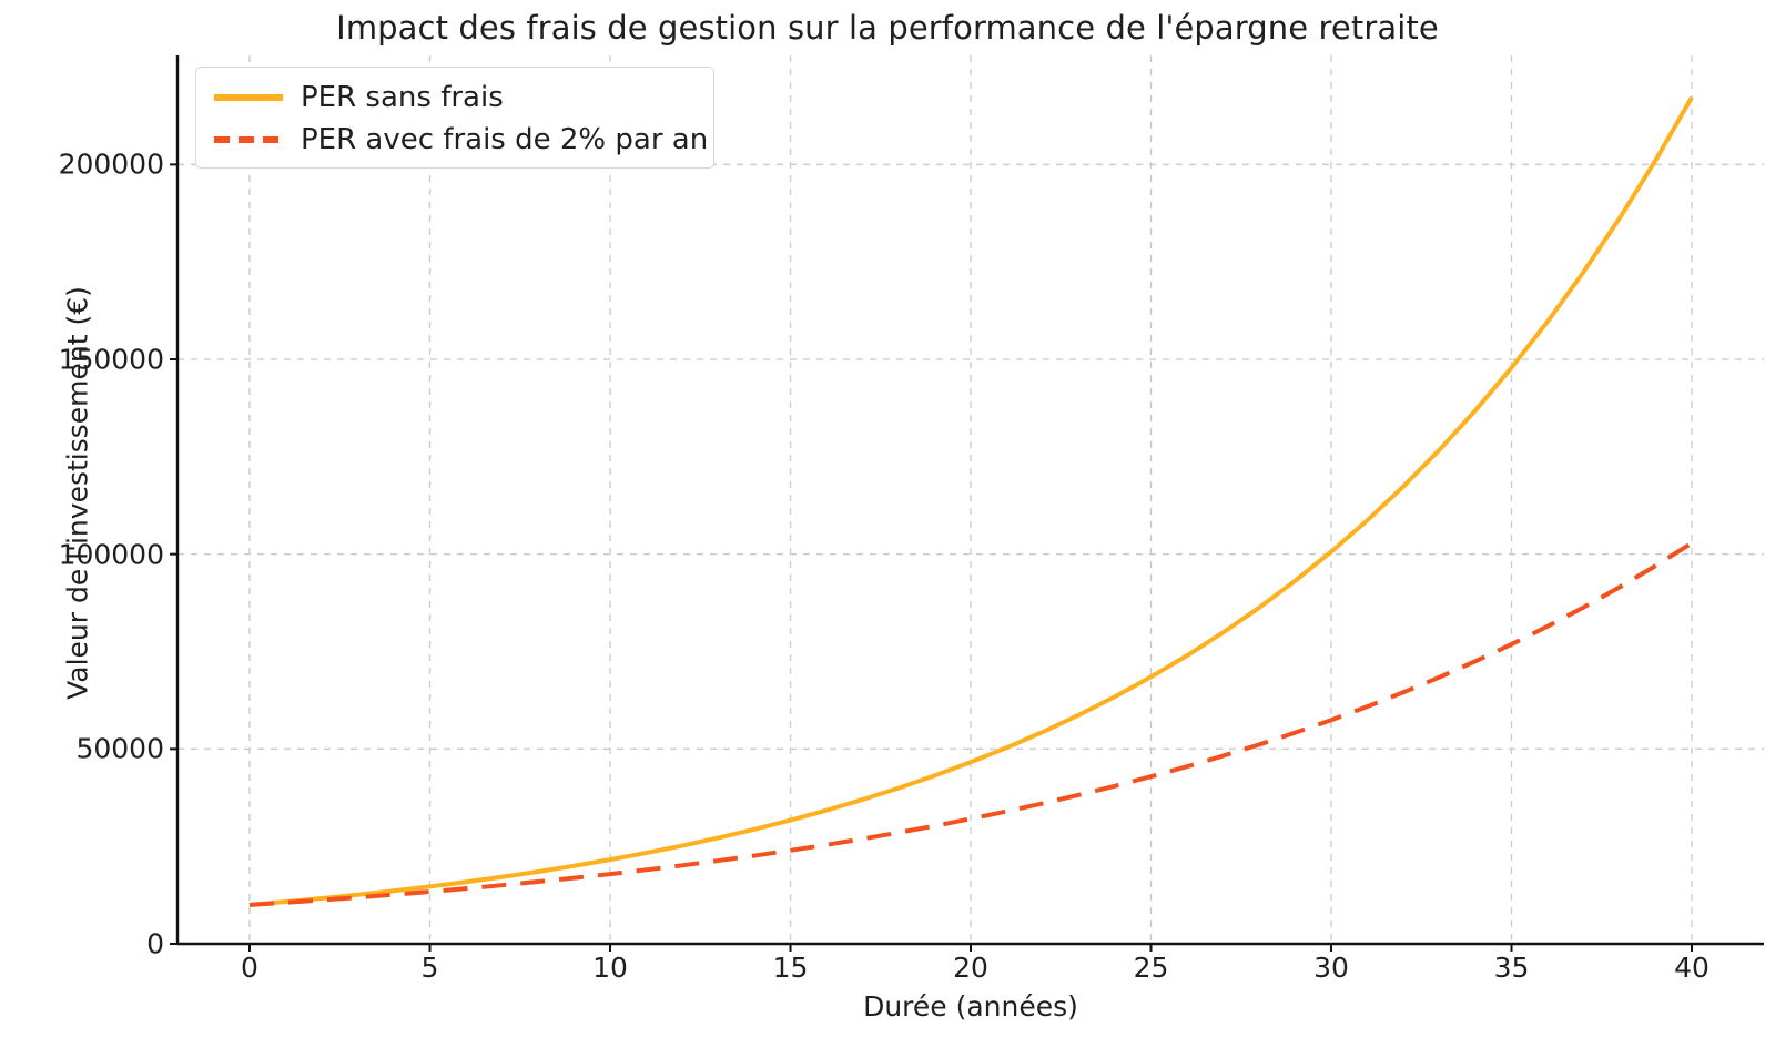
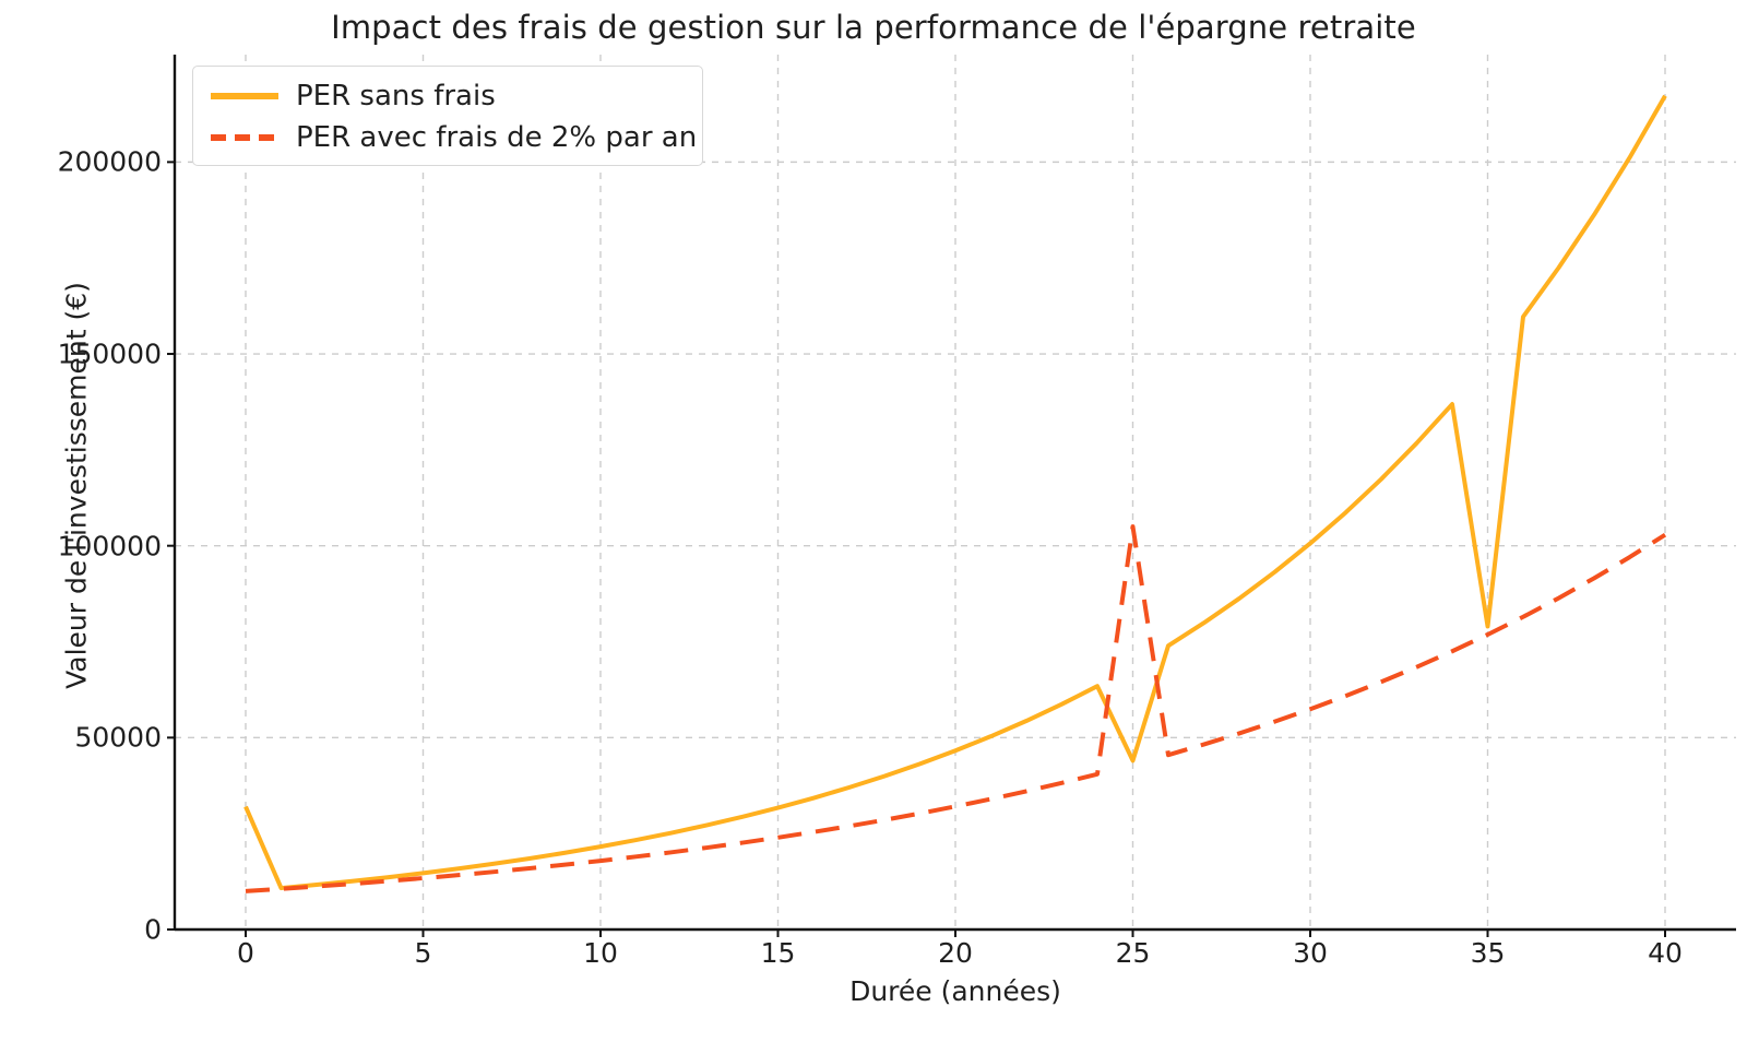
PER sans frais/0: 10000 -> 32000
PER sans frais/25: 68000 -> 44000
PER avec frais de 2% par an/25: 43000 -> 105000
PER sans frais/35: 148000 -> 79000
